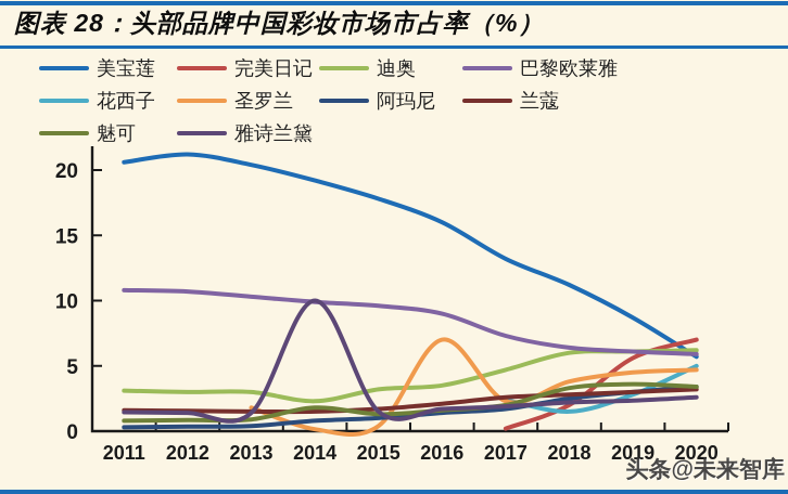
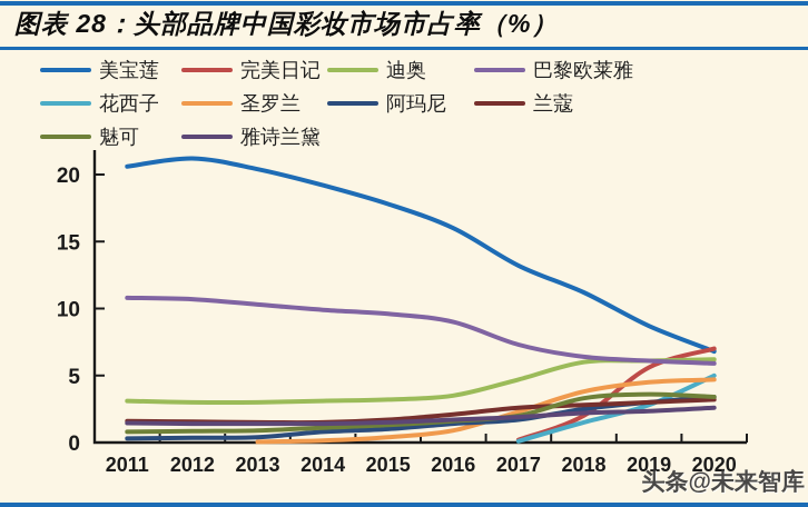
圣罗兰/2013: 1.8 -> 0.1
迪奥/2014: 2.3 -> 3.1
魅可/2014: 1.8 -> 1.1
雅诗兰黛/2014: 10.0 -> 1.4
圣罗兰/2016: 7.0 -> 0.9
花西子/2017: 2.4 -> 0.1
美宝莲/2020: 5.7 -> 6.8
